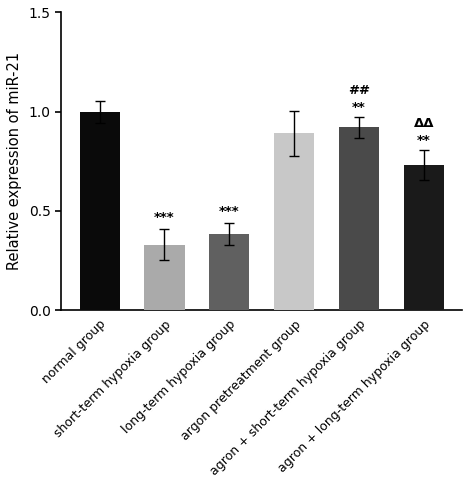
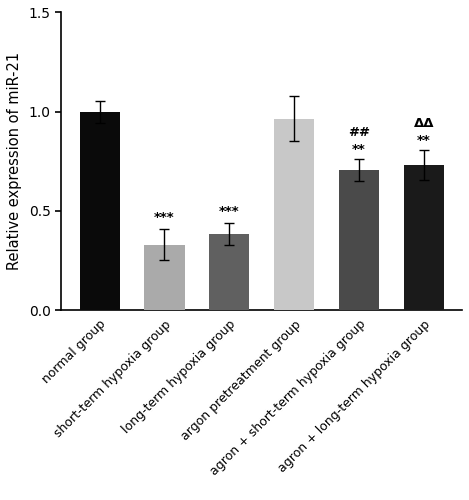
argon pretreatment group: 0.89 -> 0.96
agron + short-term hypoxia group: 0.92 -> 0.70
